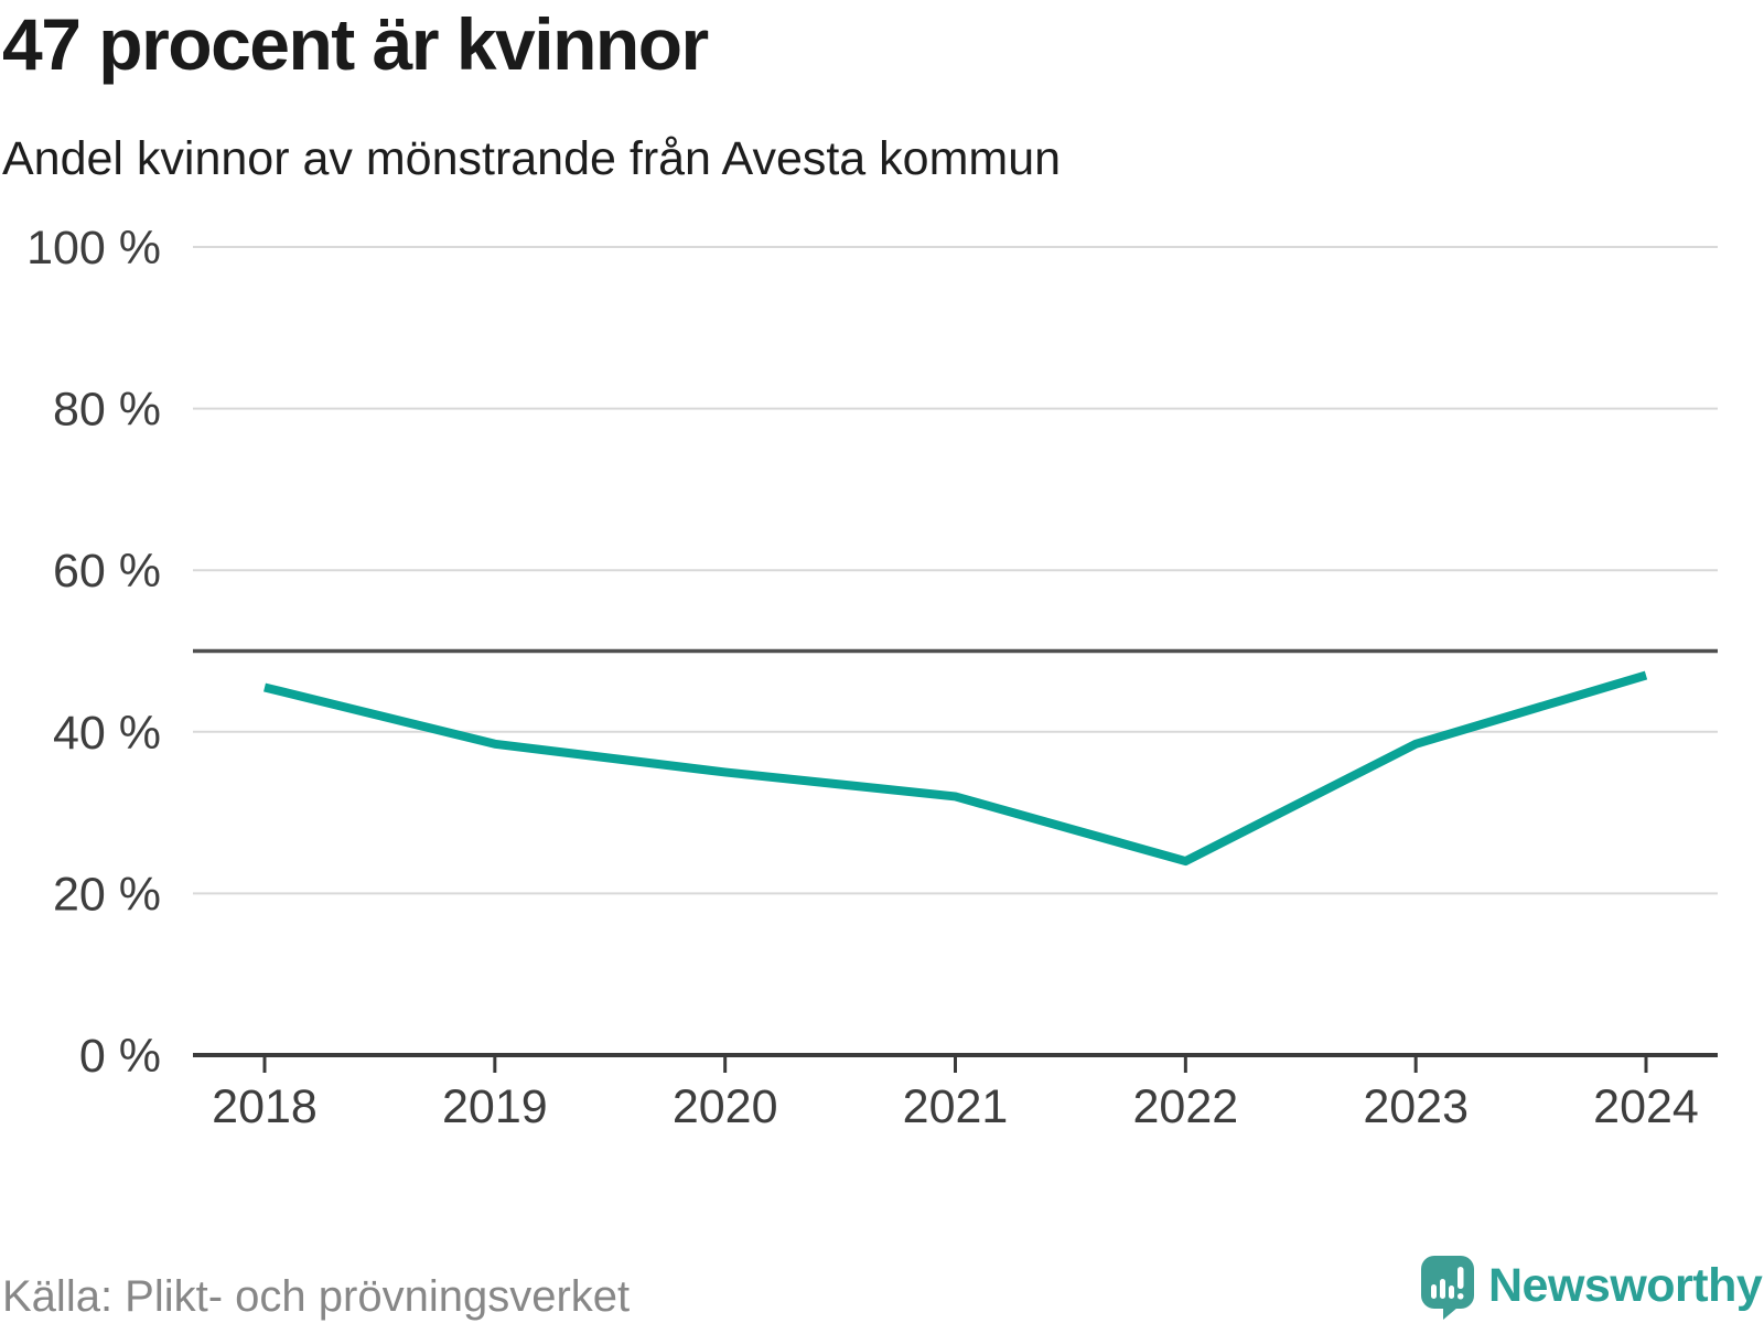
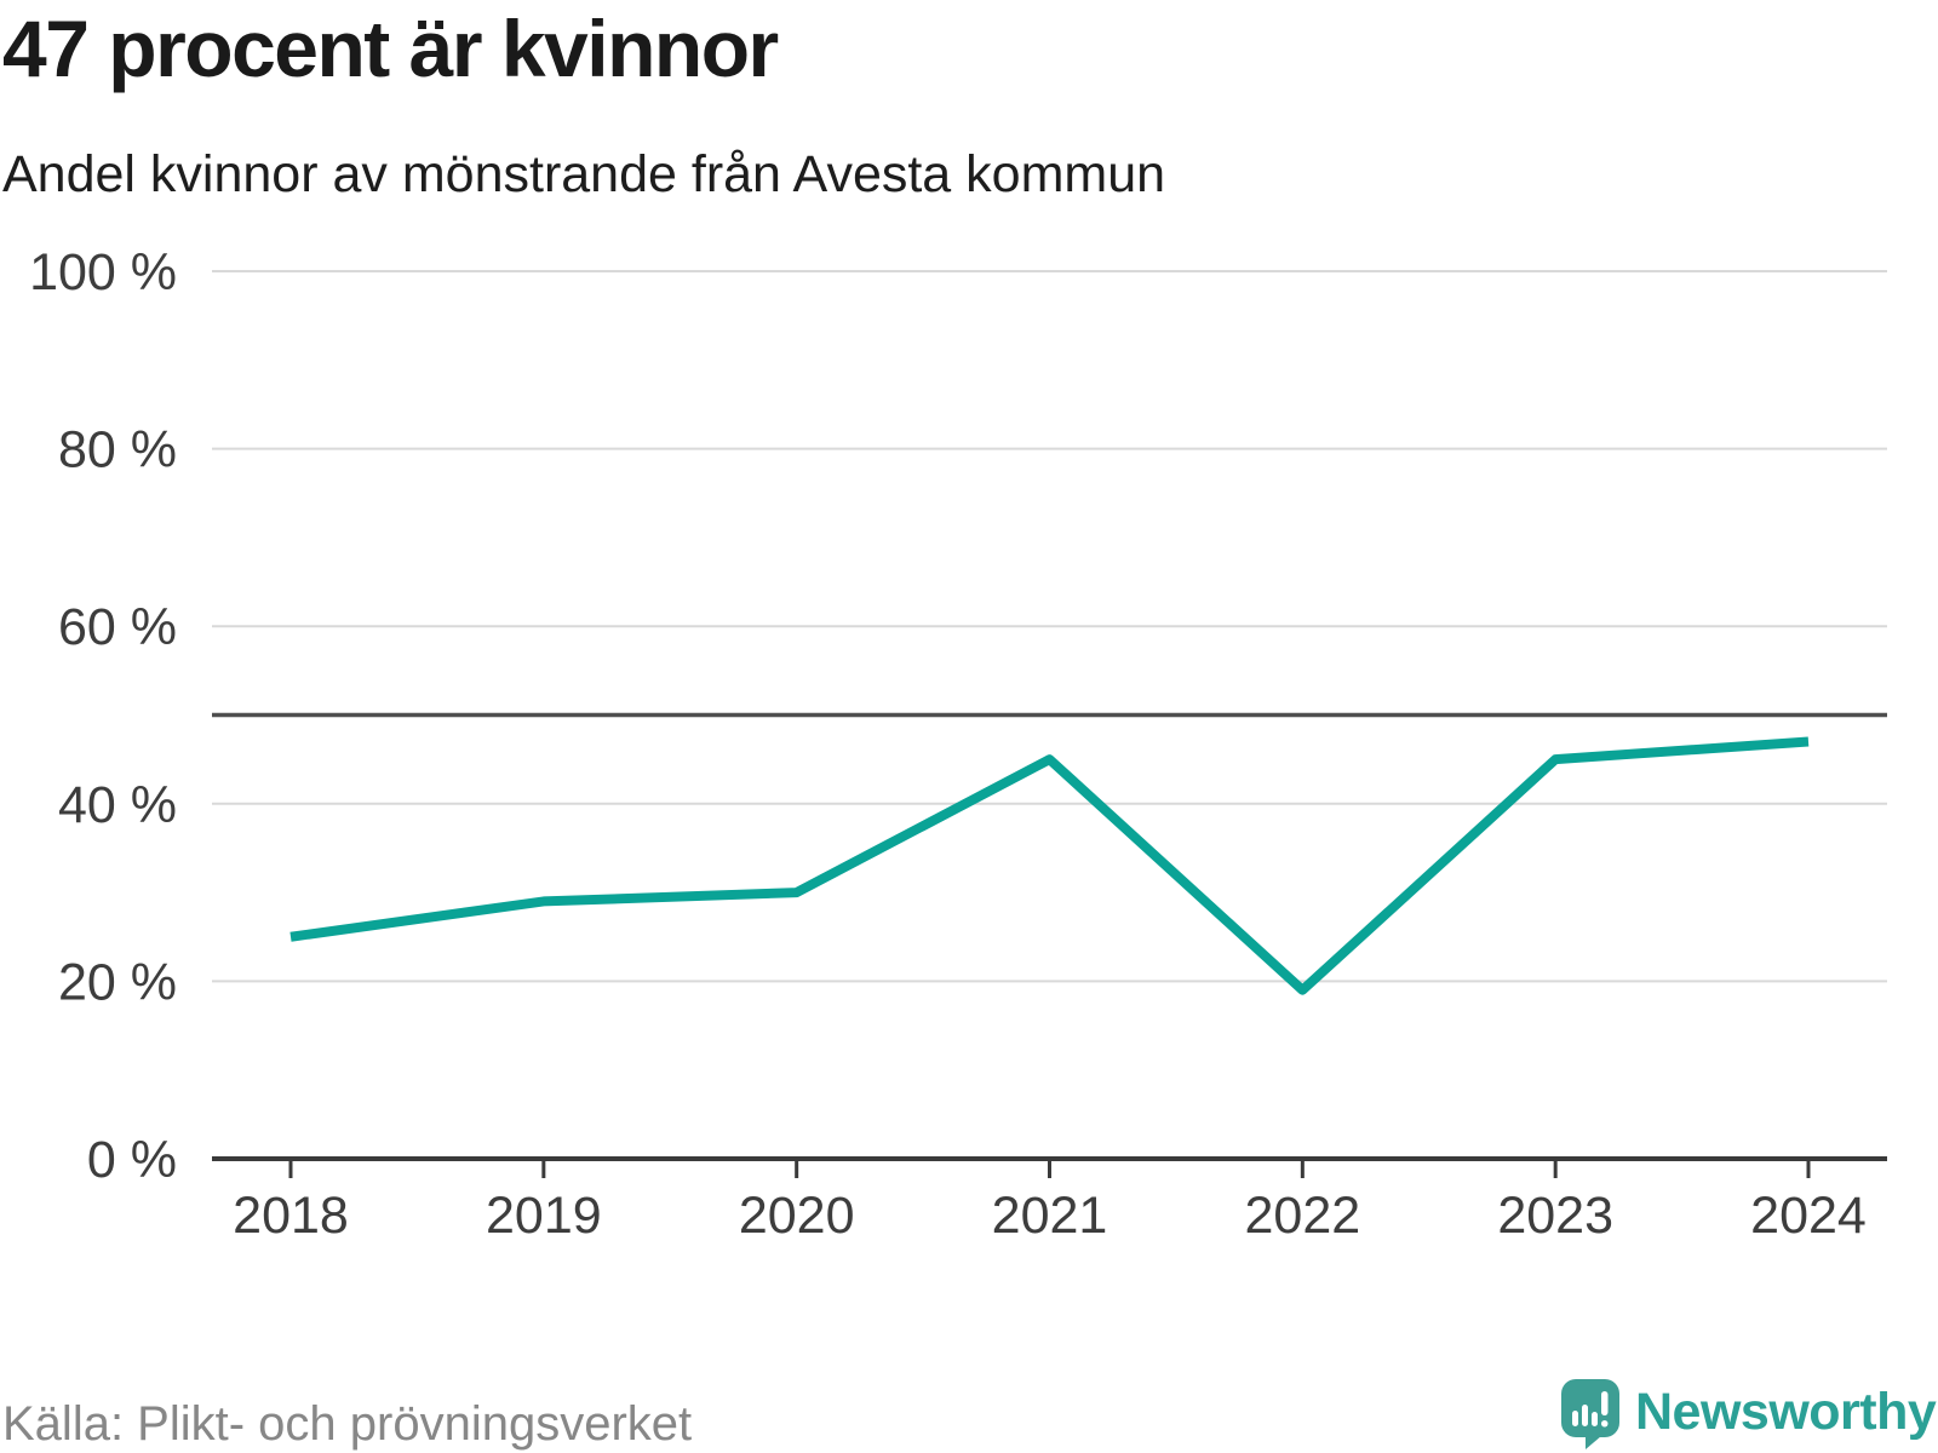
2018: 46% -> 25%
2019: 38% -> 29%
2020: 35% -> 30%
2021: 32% -> 45%
2022: 24% -> 19%
2023: 38% -> 45%
